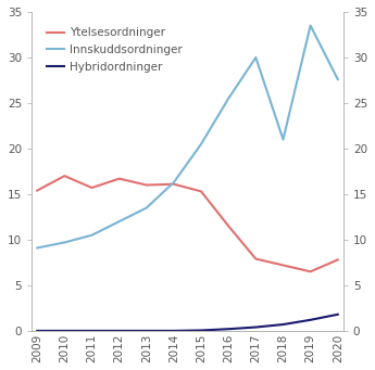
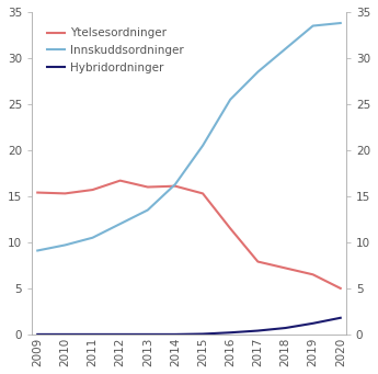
Ytelsesordninger/2010: 17.0 -> 15.3
Innskuddsordninger/2017: 30.0 -> 28.5
Innskuddsordninger/2018: 21.0 -> 31.0
Ytelsesordninger/2020: 7.8 -> 5.0
Innskuddsordninger/2020: 27.6 -> 33.8
